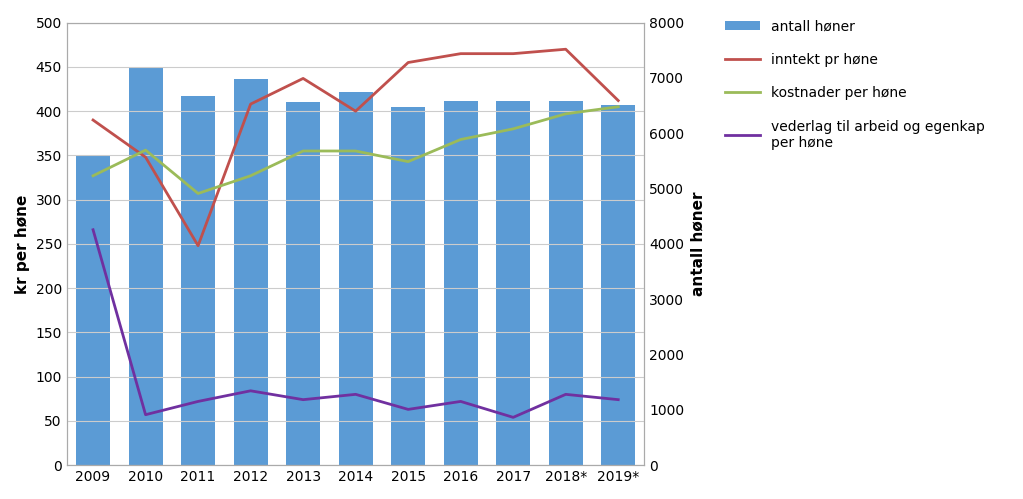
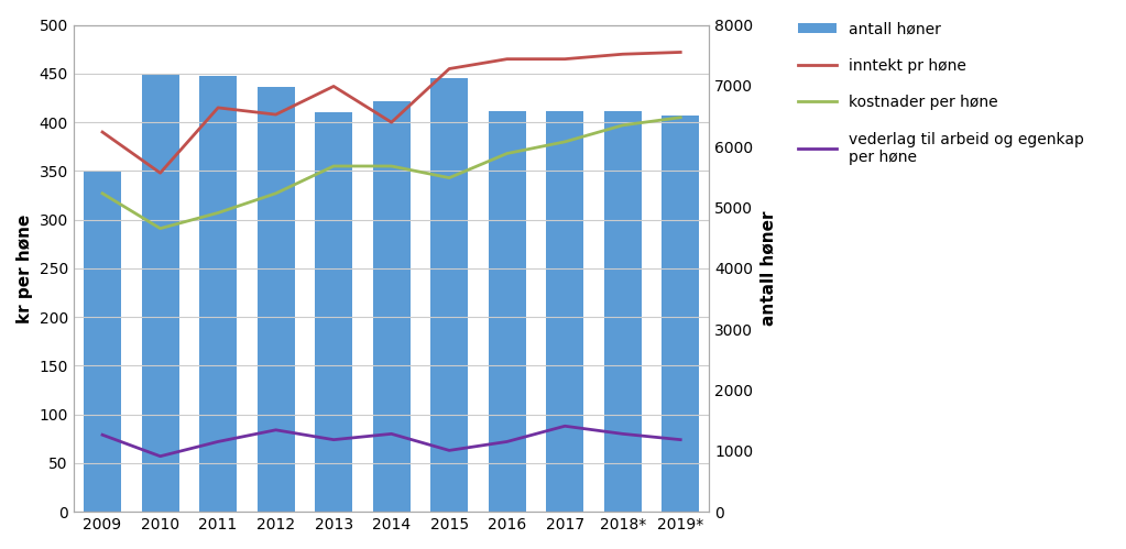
vederlag til arbeid og egenkap per høne/2009: 266 -> 79
kostnader per høne/2010: 356 -> 291
antall høner/2011: 6680 -> 7170
inntekt pr høne/2011: 248 -> 415
antall høner/2015: 6480 -> 7120
vederlag til arbeid og egenkap per høne/2017: 54 -> 88
inntekt pr høne/2019*: 412 -> 472
